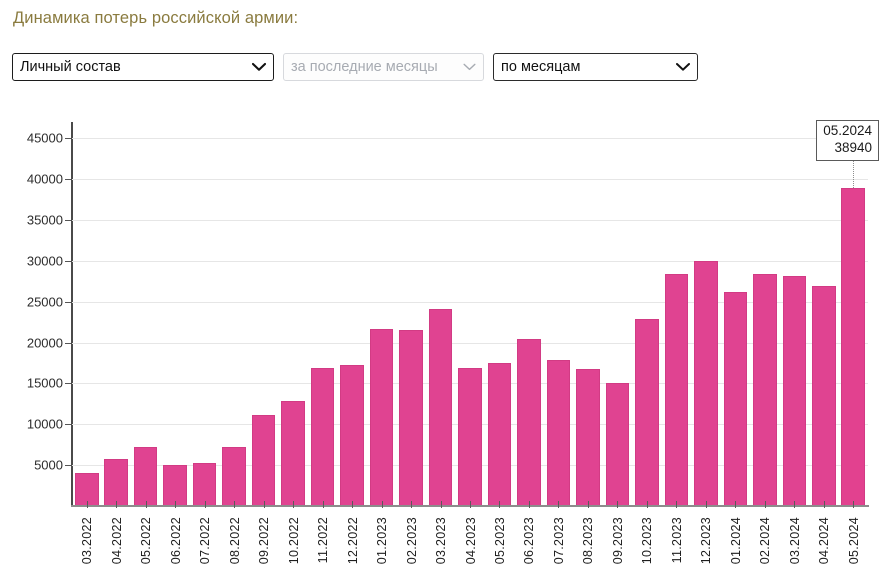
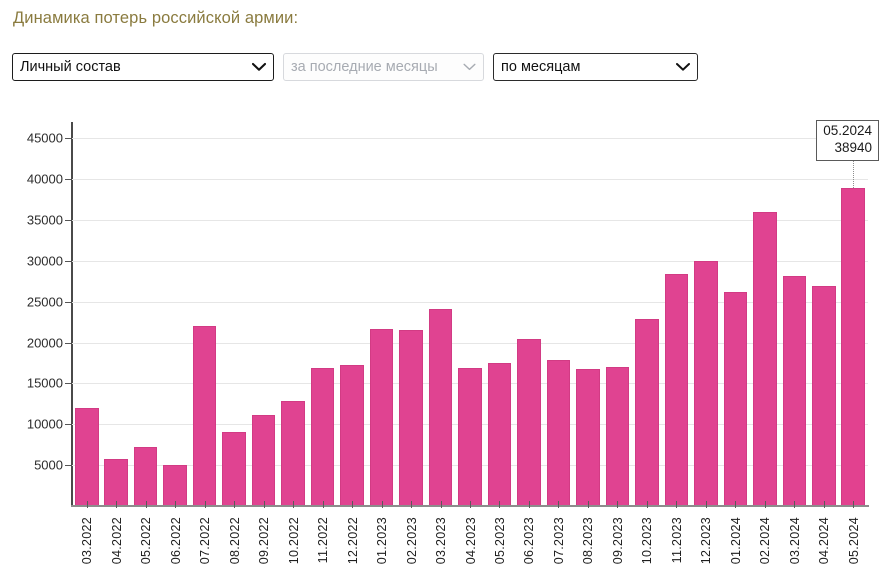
03.2022: 4000 -> 12000
07.2022: 5000 -> 22000
08.2022: 7000 -> 9000
09.2023: 15000 -> 17000
02.2024: 28000 -> 36000
